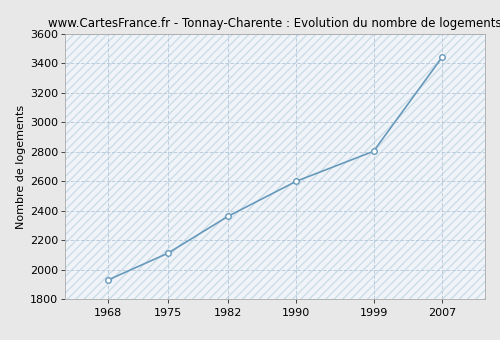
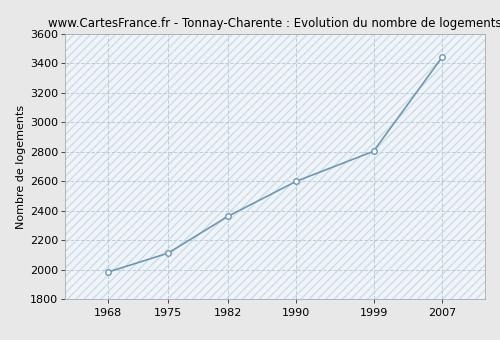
1968: 1930 -> 1980
